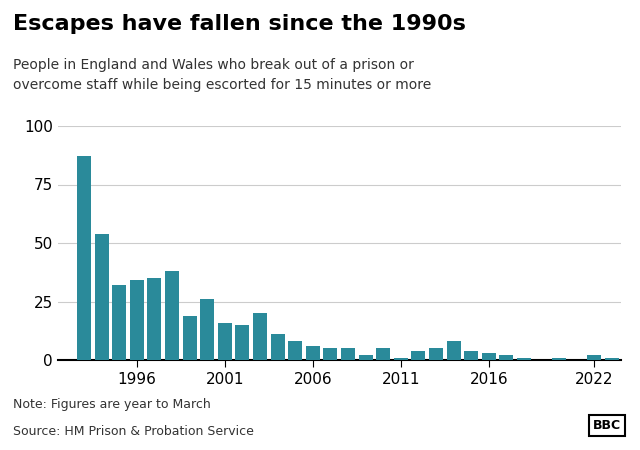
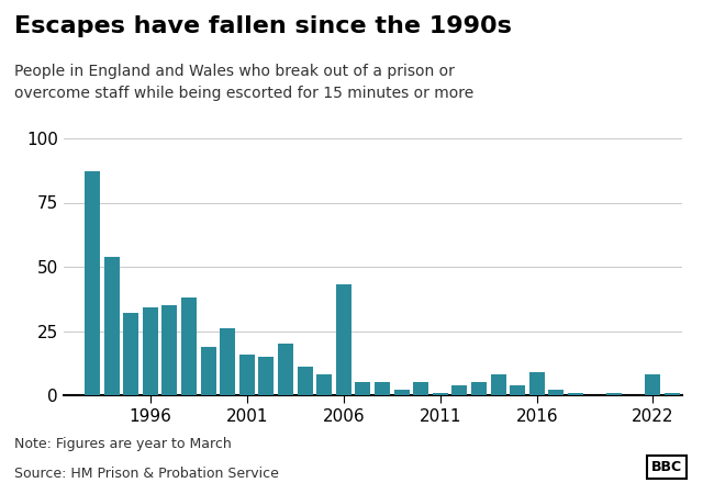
2006: 6 -> 43
2016: 3 -> 9
2022: 2 -> 8
